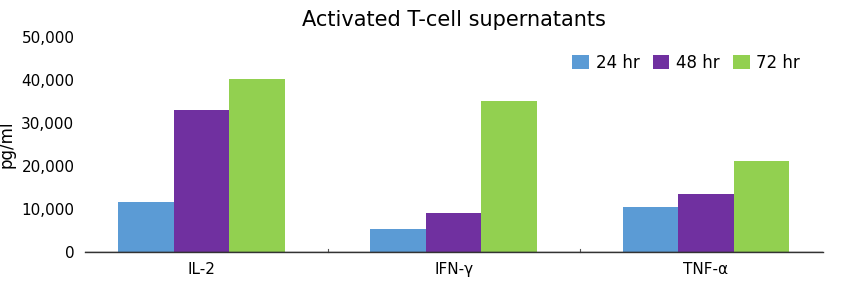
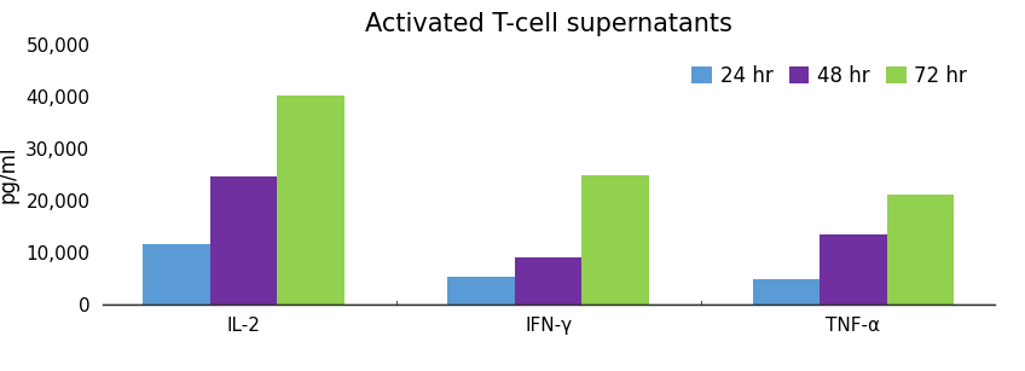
48 hr/IL-2: 33,000 -> 24,500
72 hr/IFN-γ: 35,000 -> 24,800
24 hr/TNF-α: 10,500 -> 4,800
